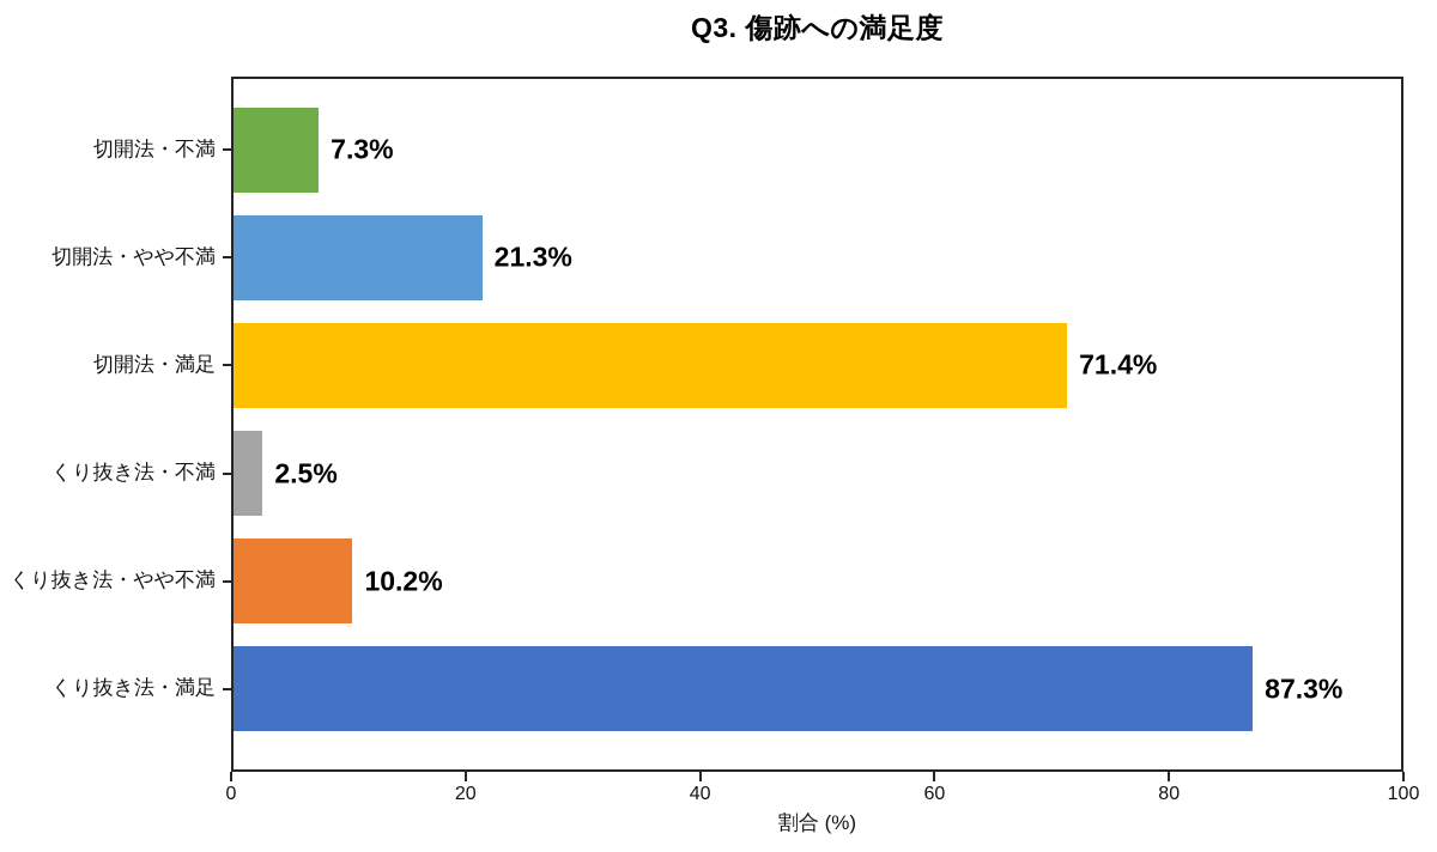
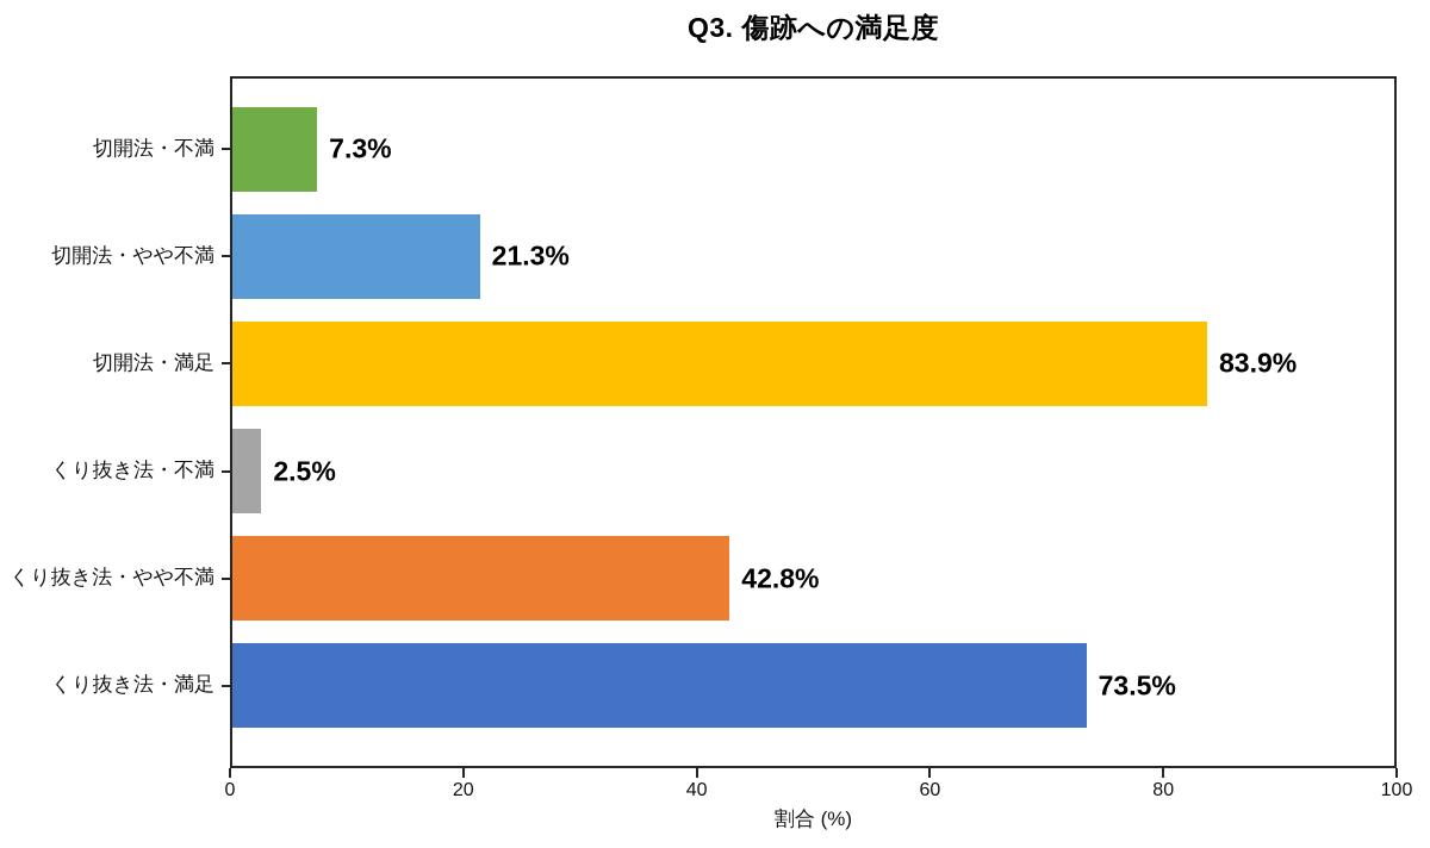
切開法・満足: 71.4% -> 83.9%
くり抜き法・やや不満: 10.2% -> 42.8%
くり抜き法・満足: 87.3% -> 73.5%
